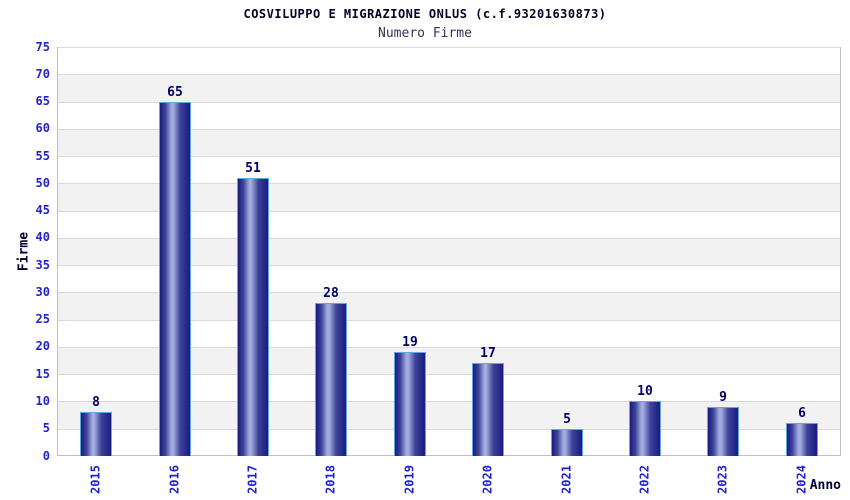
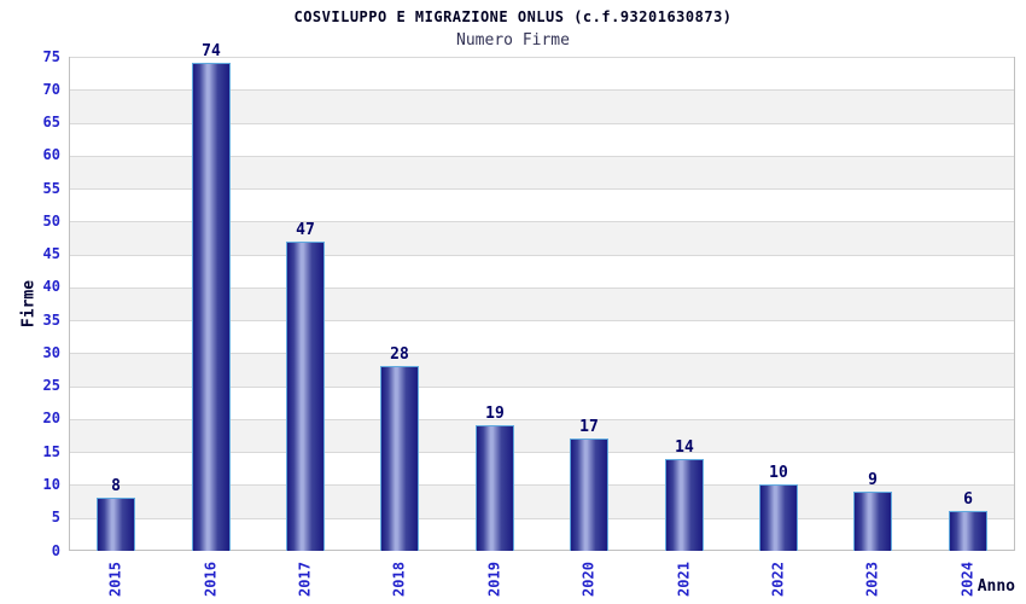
2016: 65 -> 74
2017: 51 -> 47
2021: 5 -> 14
